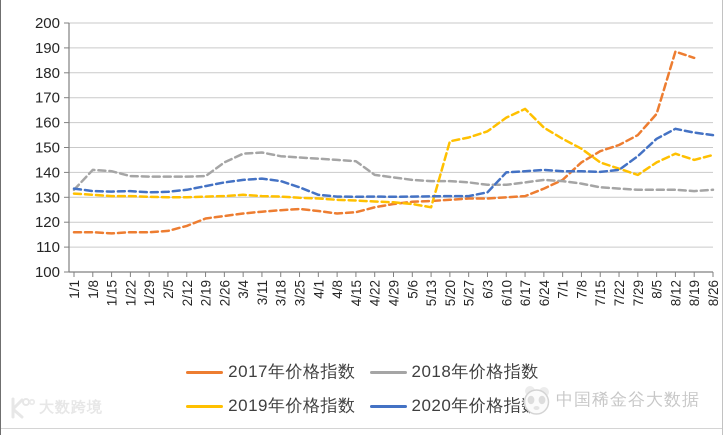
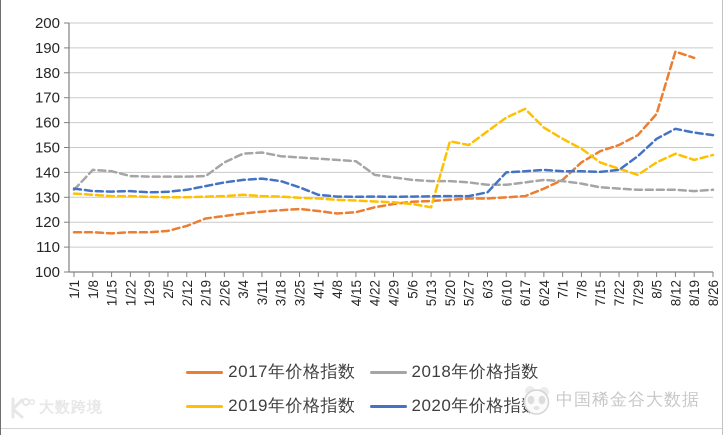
2019年价格指数/5/27: 154 -> 151
